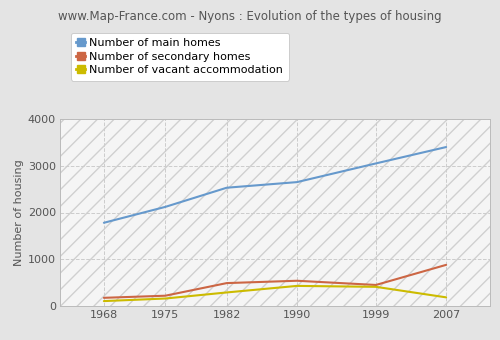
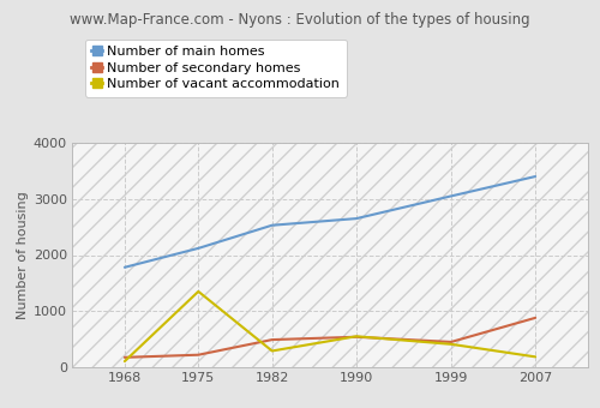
Number of vacant accommodation/1975: 160 -> 1350
Number of vacant accommodation/1990: 430 -> 550
